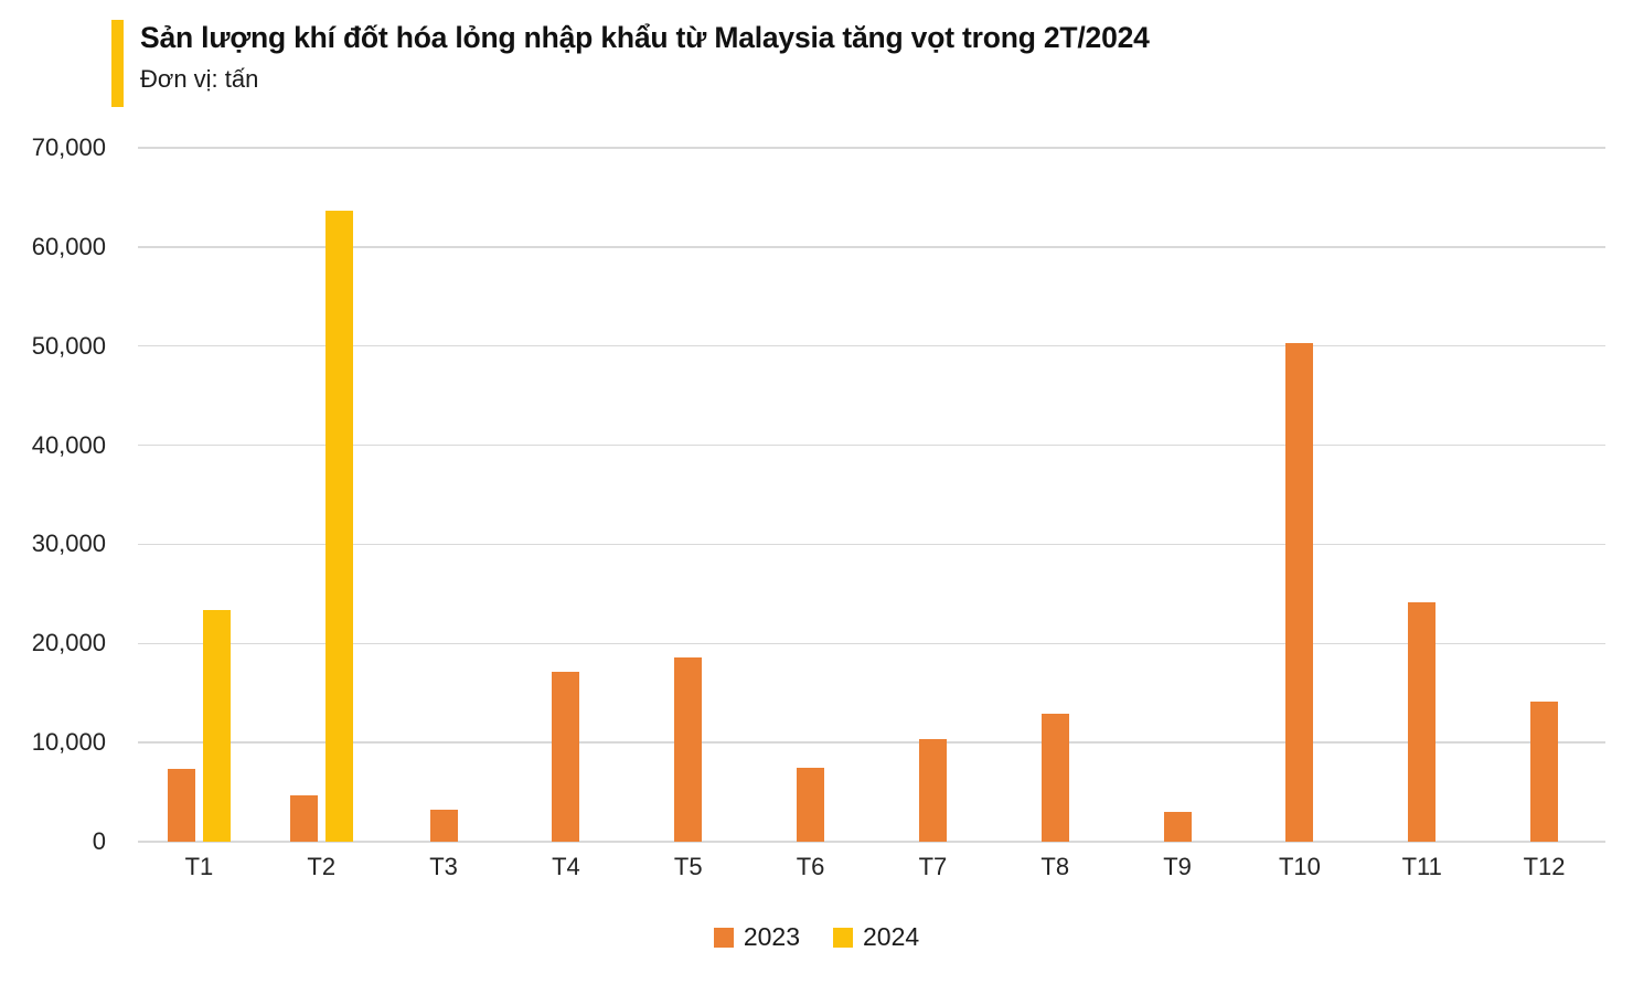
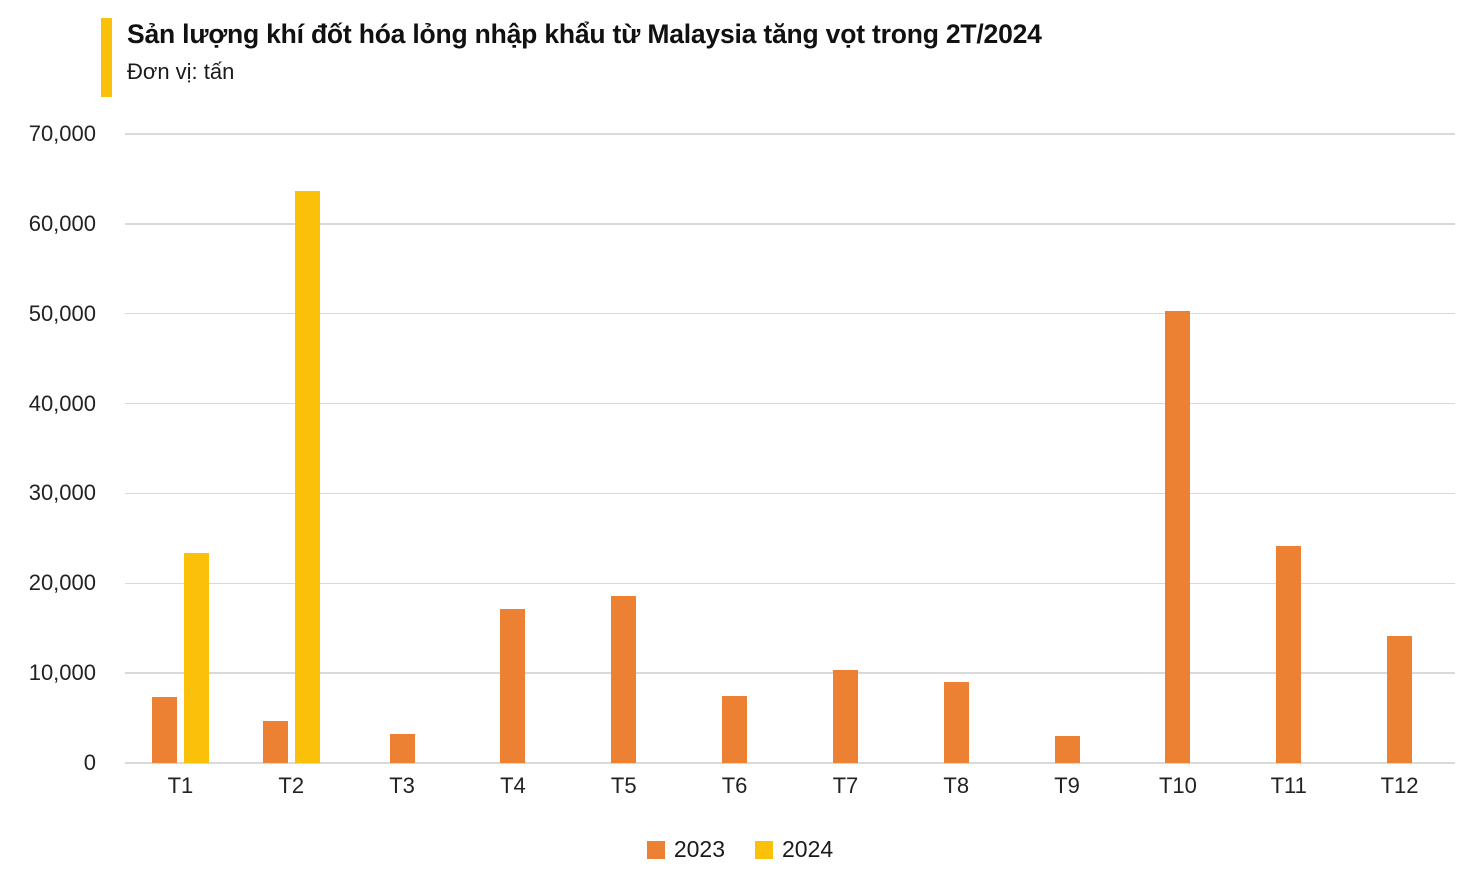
2023/T8: 13000 -> 9000
